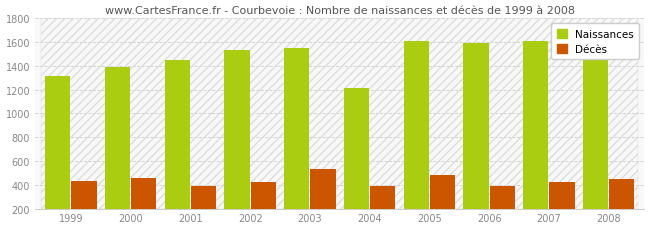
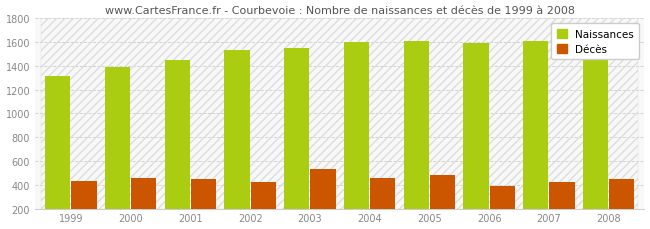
Décès/2001: 390 -> 440
Naissances/2004: 1210 -> 1600
Décès/2004: 390 -> 460
